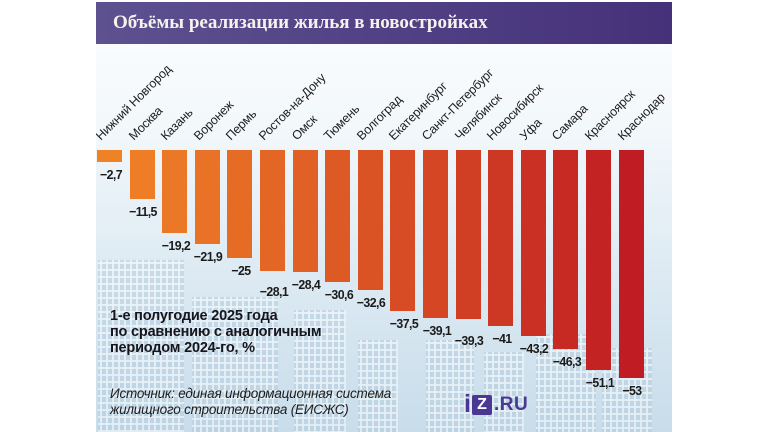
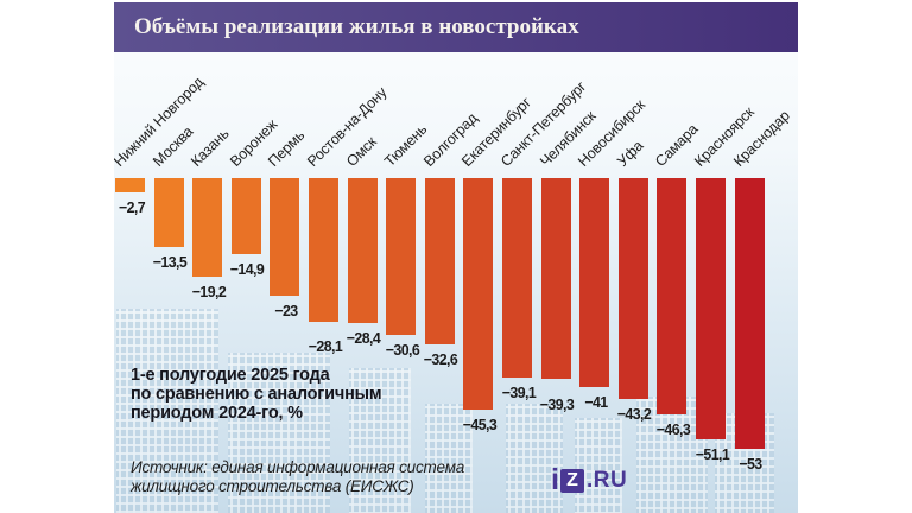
Москва: −11,5 -> −13,5
Воронеж: −21,9 -> −14,9
Пермь: −25 -> −23
Екатеринбург: −37,5 -> −45,3
